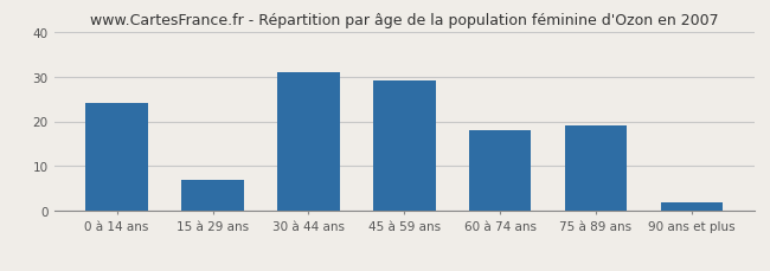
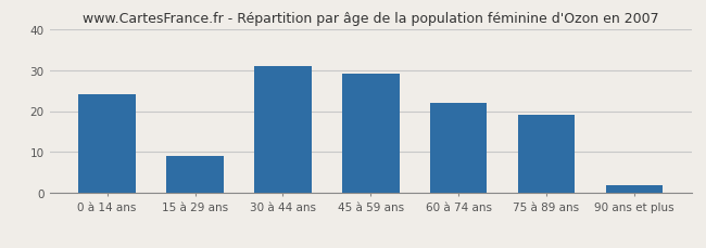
15 à 29 ans: 7 -> 9
60 à 74 ans: 18 -> 22
